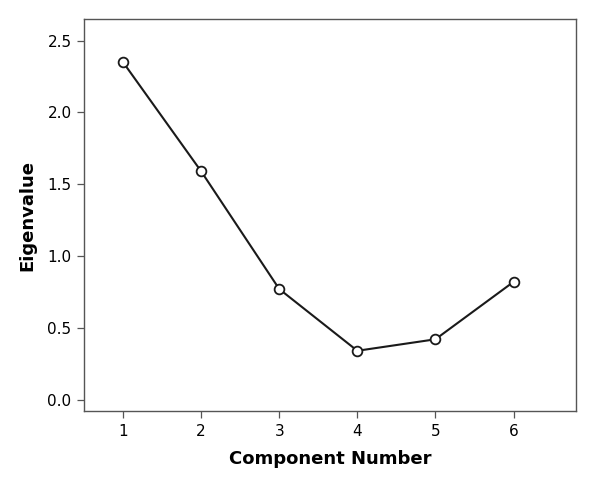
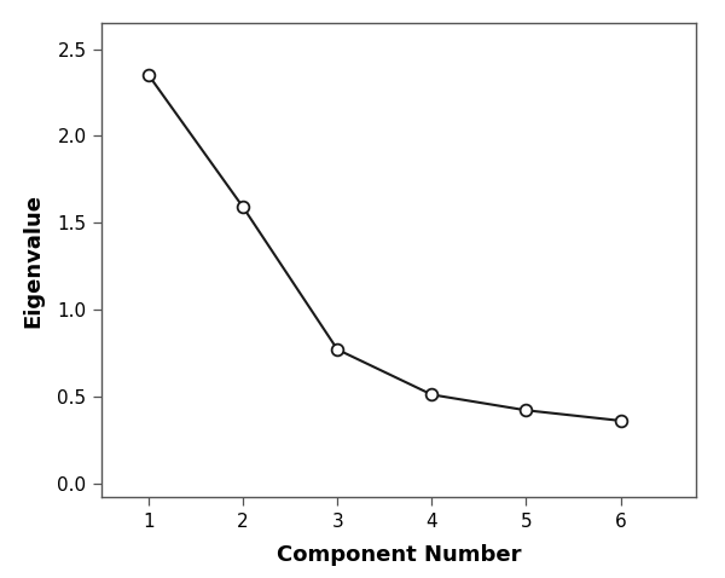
4: 0.34 -> 0.51
6: 0.82 -> 0.36
